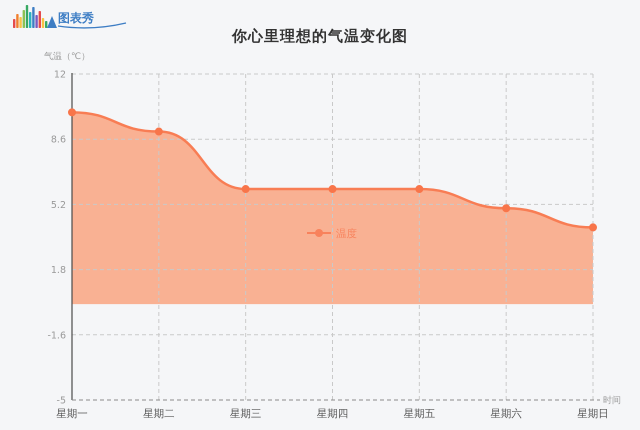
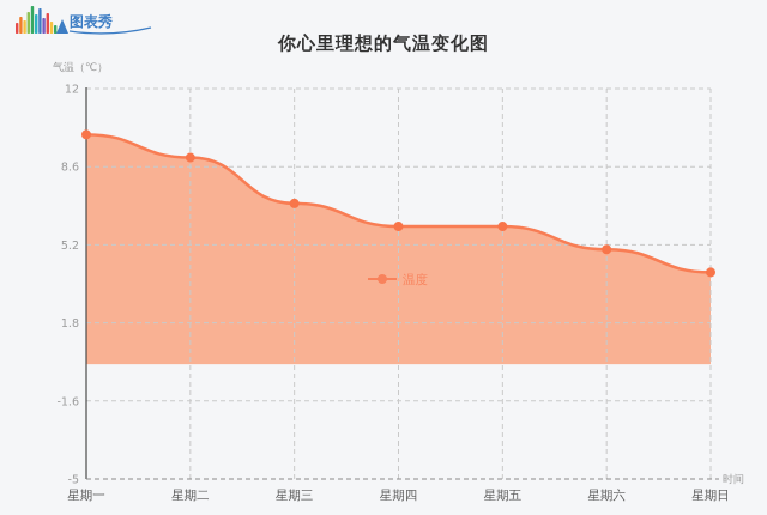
星期三: 6 -> 7
